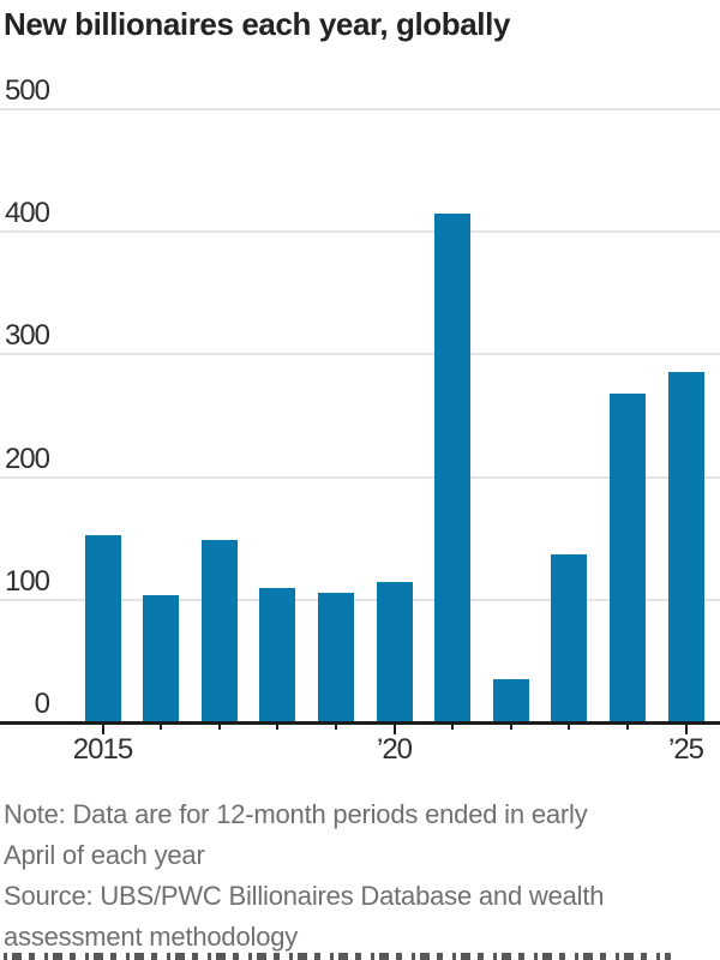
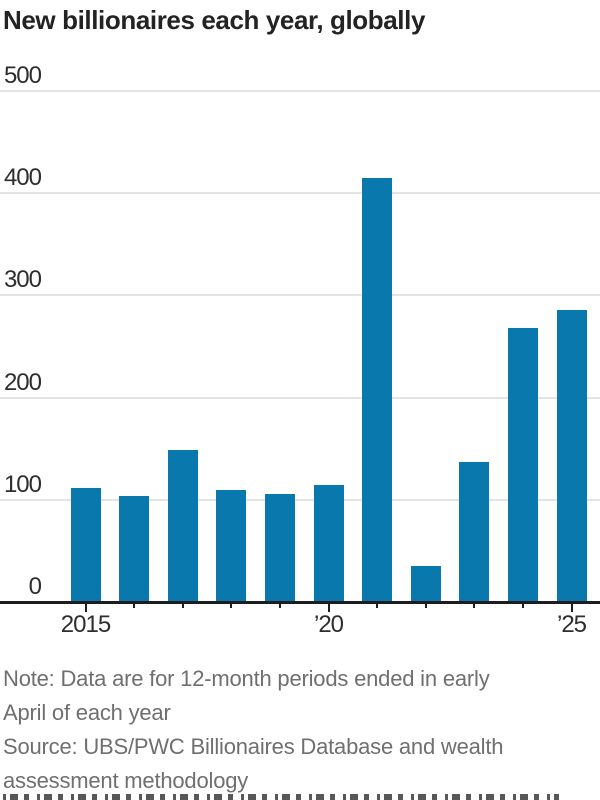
2015: 153 -> 112
